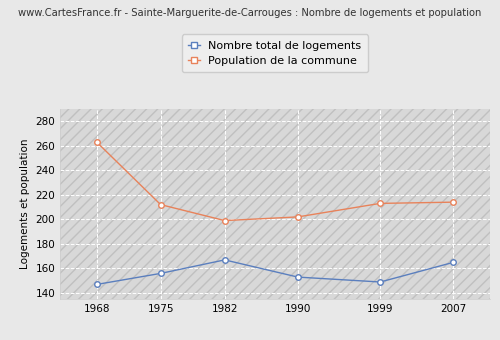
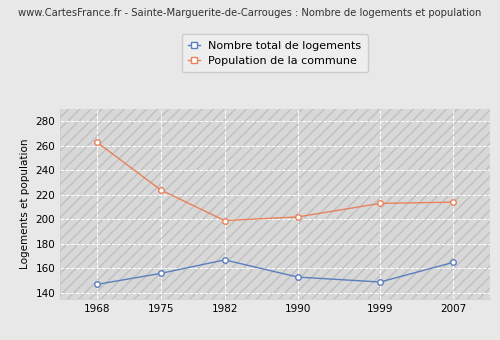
Population de la commune/1975: 212 -> 224
